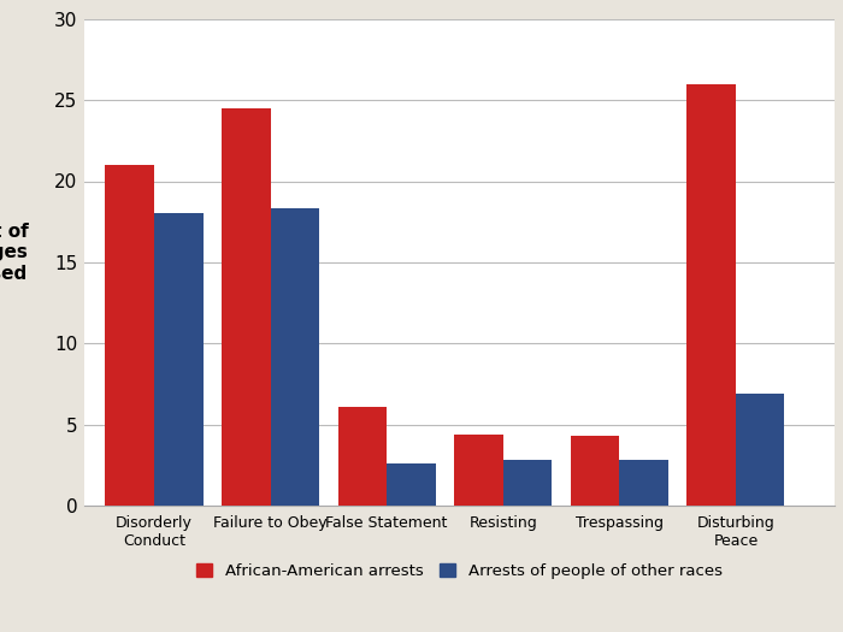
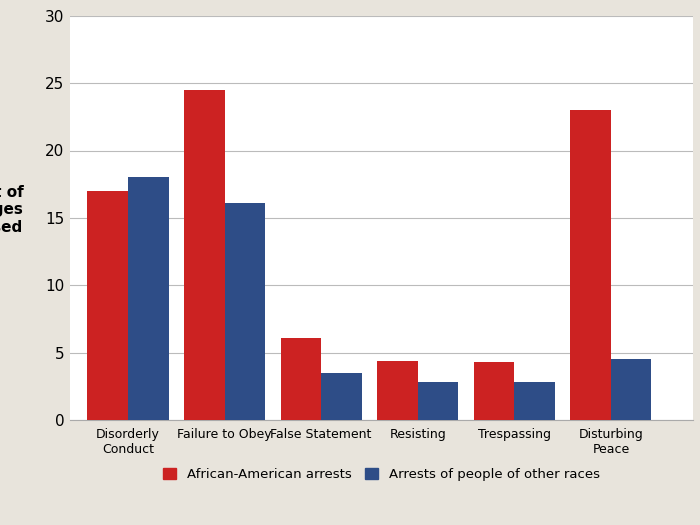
African-American arrests/Disorderly Conduct: 21.0 -> 17.0
Arrests of people of other races/Failure to Obey: 18.3 -> 16.1
Arrests of people of other races/False Statement: 2.6 -> 3.5
African-American arrests/Disturbing Peace: 26.0 -> 23.0
Arrests of people of other races/Disturbing Peace: 6.9 -> 4.5
